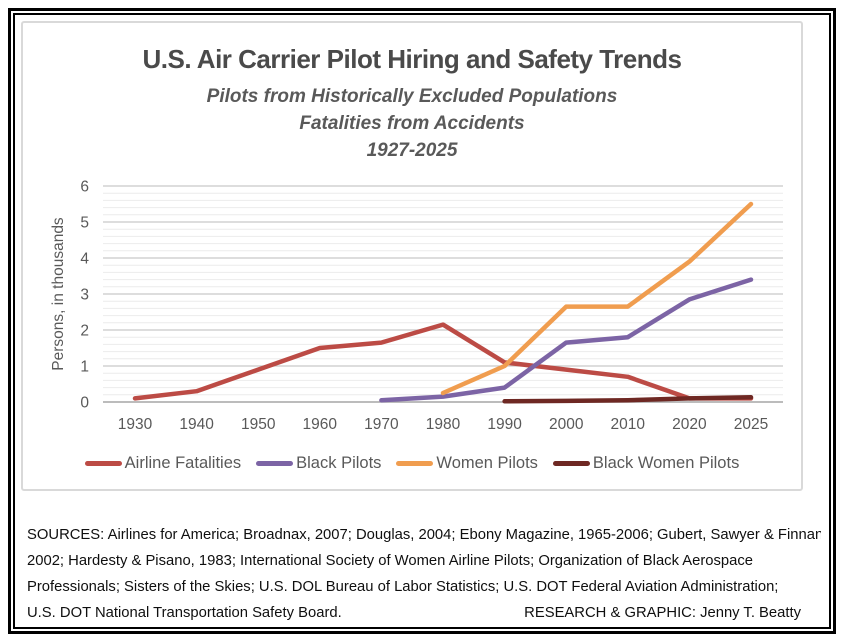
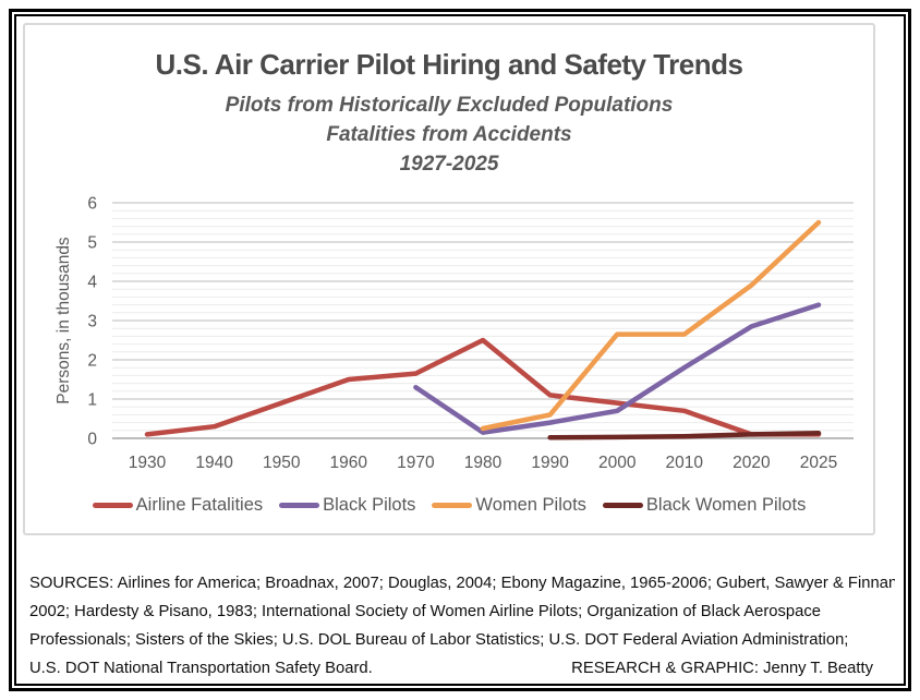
Black Pilots/1970: 0.1 -> 1.3
Airline Fatalities/1980: 2.1 -> 2.5
Women Pilots/1990: 1.0 -> 0.6
Black Pilots/2000: 1.6 -> 0.7
